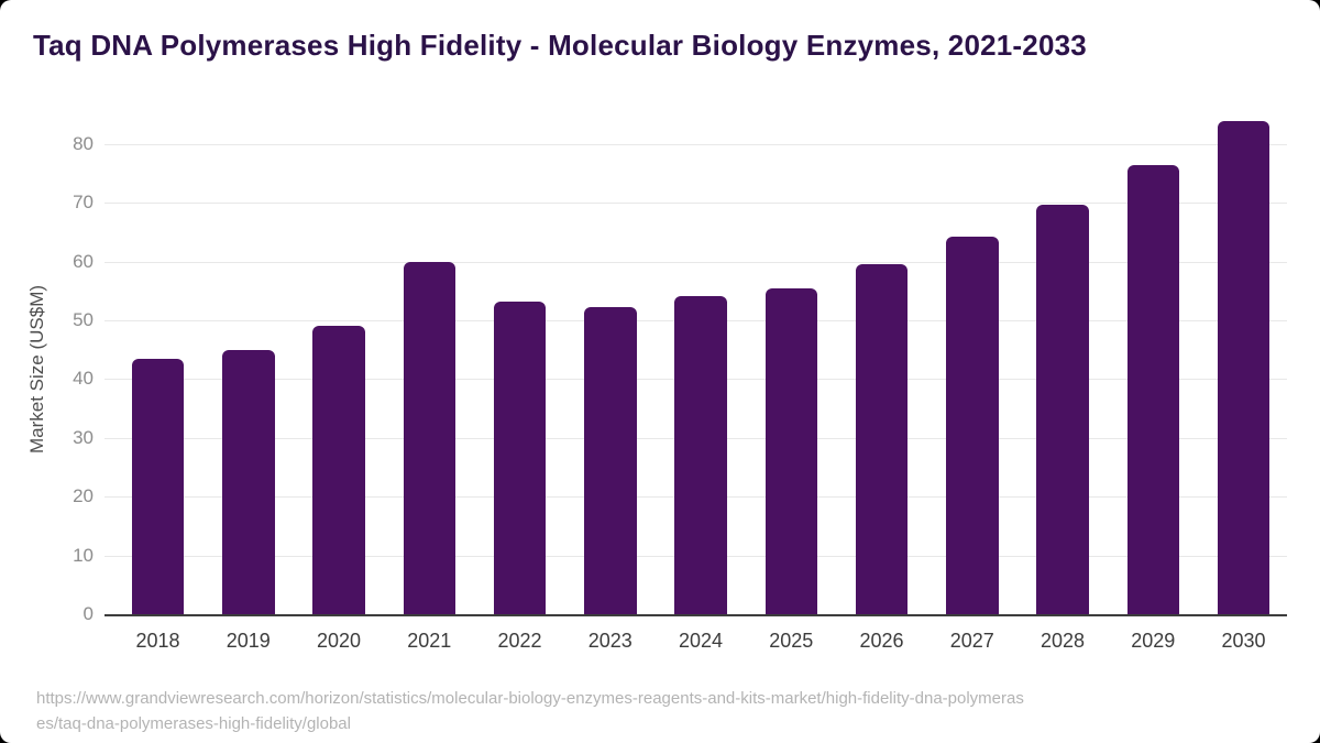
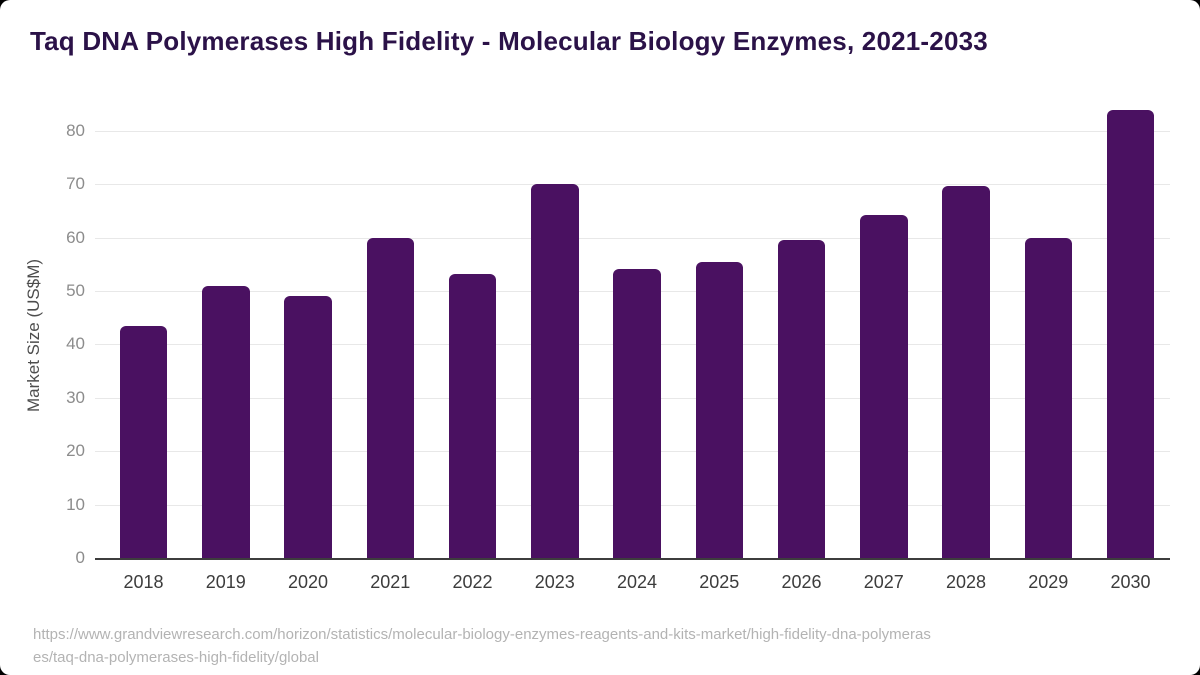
2019: 45 -> 51
2023: 52 -> 70
2029: 76 -> 60
